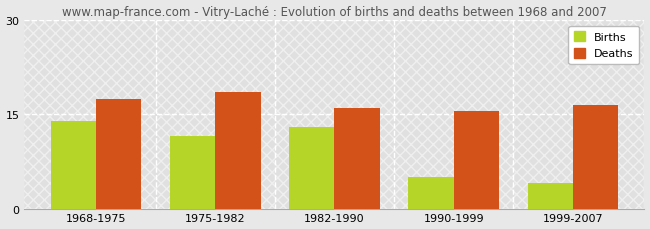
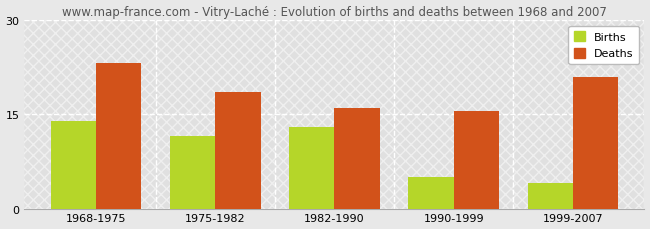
Deaths/1968-1975: 17.5 -> 23.2
Deaths/1999-2007: 16.5 -> 21.0
